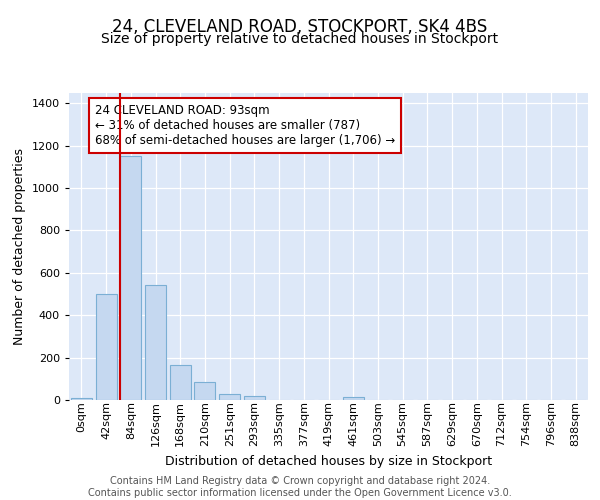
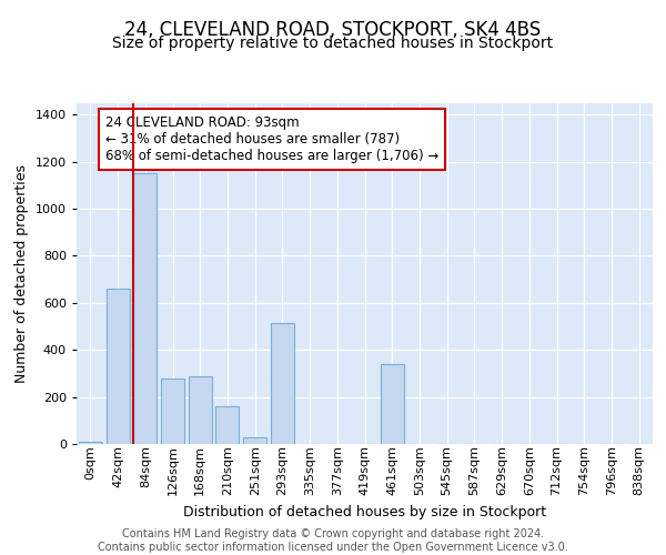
42sqm: 500 -> 660
126sqm: 540 -> 280
168sqm: 165 -> 290
210sqm: 85 -> 160
293sqm: 20 -> 515
461sqm: 15 -> 340
